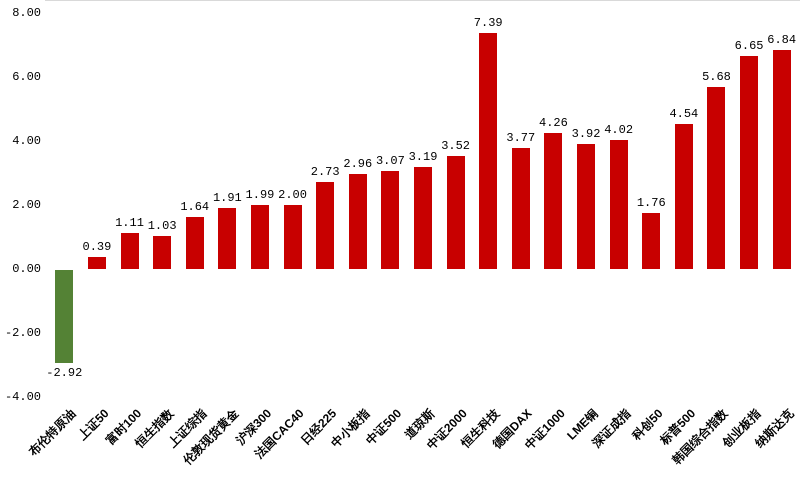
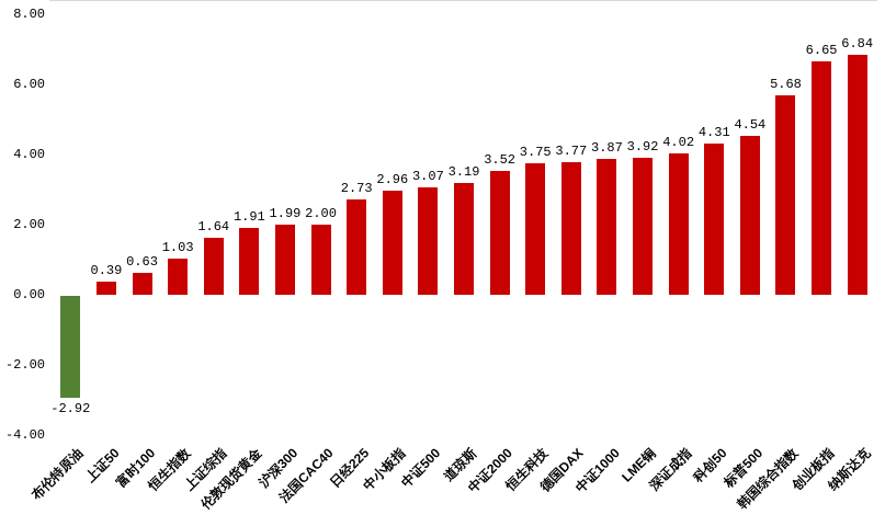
富时100: 1.11 -> 0.63
恒生科技: 7.39 -> 3.75
中证1000: 4.26 -> 3.87
科创50: 1.76 -> 4.31
